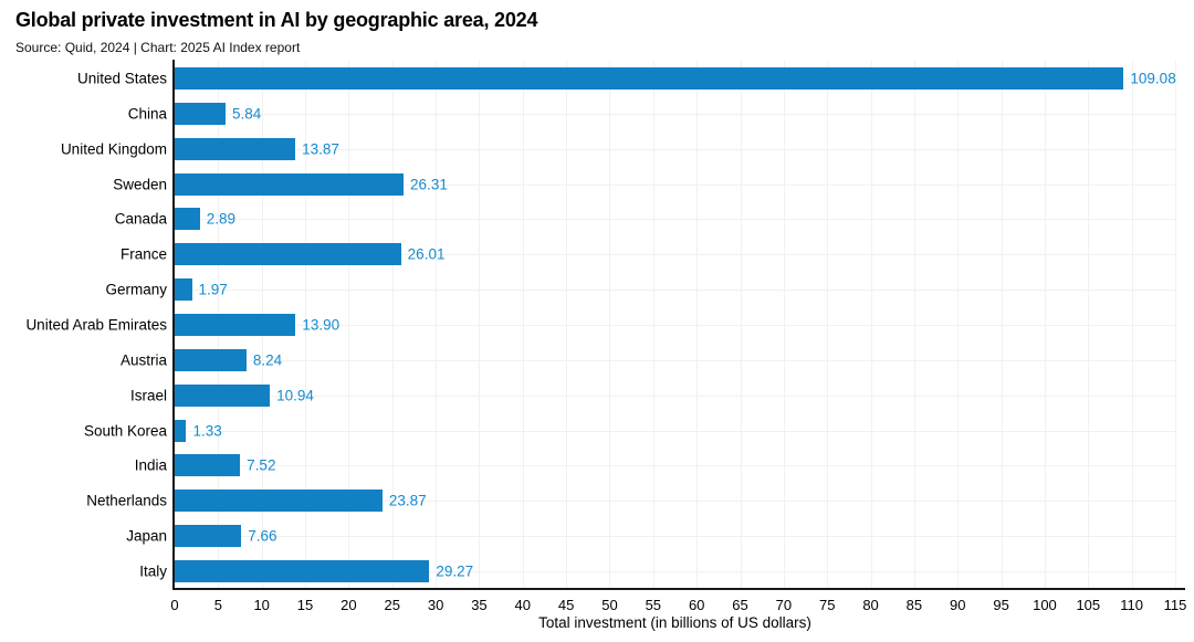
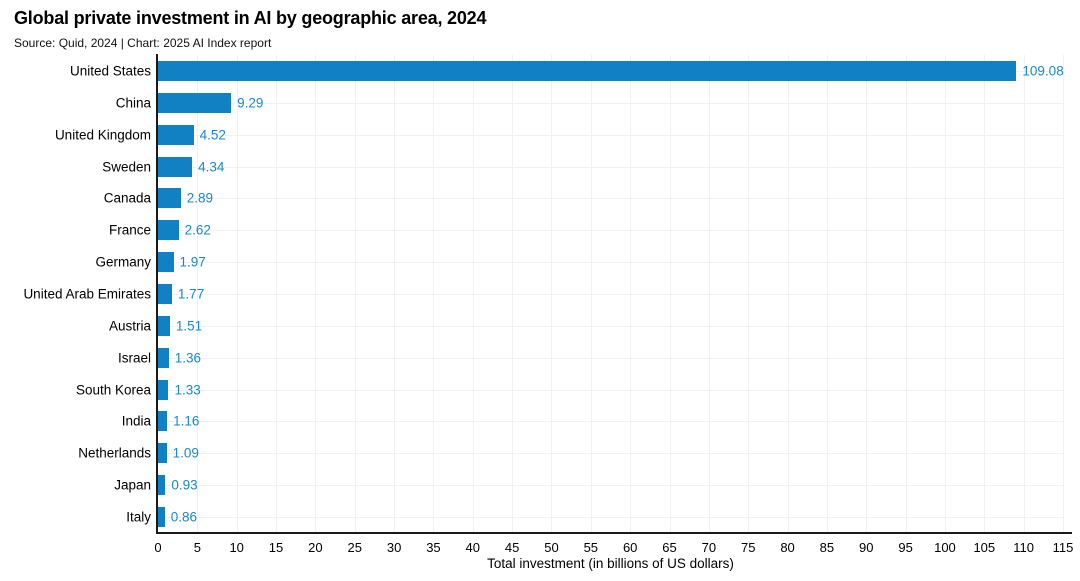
China: 5.84 -> 9.29
United Kingdom: 13.87 -> 4.52
Sweden: 26.31 -> 4.34
France: 26.01 -> 2.62
United Arab Emirates: 13.90 -> 1.77
Austria: 8.24 -> 1.51
Israel: 10.94 -> 1.36
India: 7.52 -> 1.16
Netherlands: 23.87 -> 1.09
Japan: 7.66 -> 0.93
Italy: 29.27 -> 0.86
